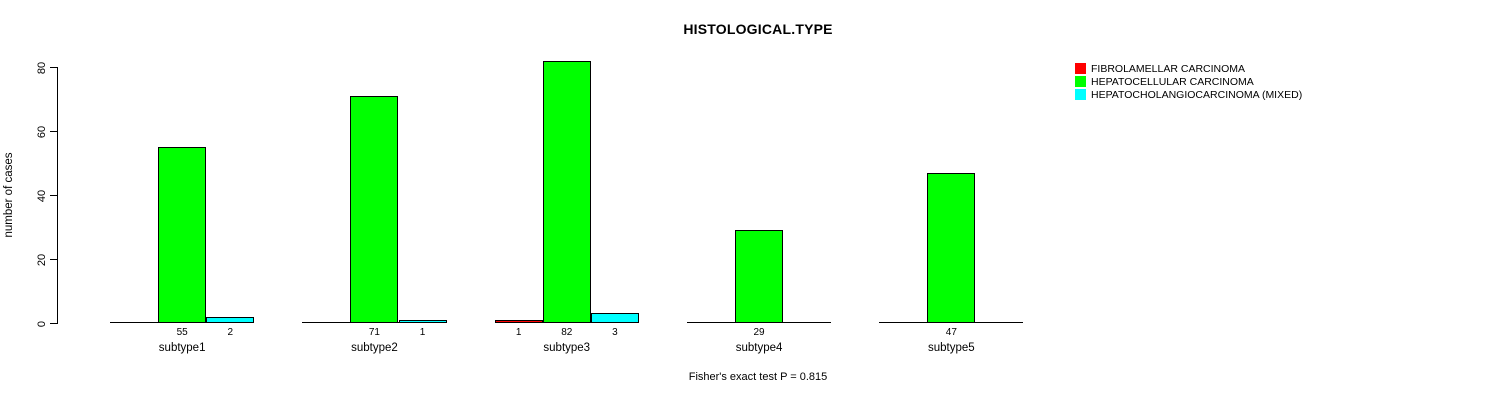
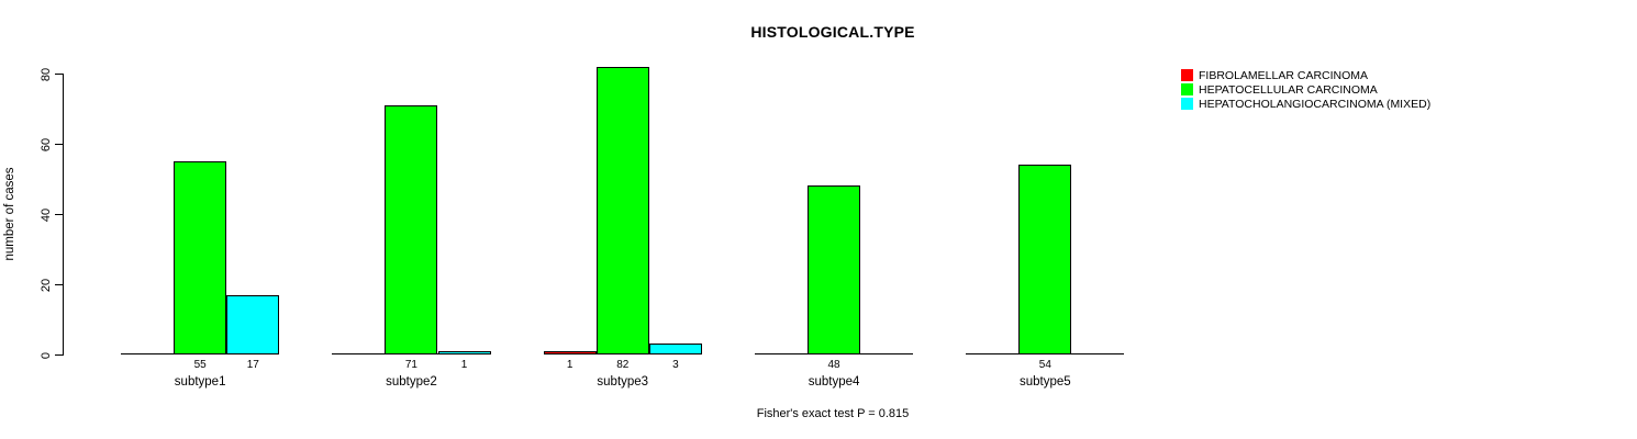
HEPATOCHOLANGIOCARCINOMA (MIXED)/subtype1: 2 -> 17
HEPATOCELLULAR CARCINOMA/subtype4: 29 -> 48
HEPATOCELLULAR CARCINOMA/subtype5: 47 -> 54
